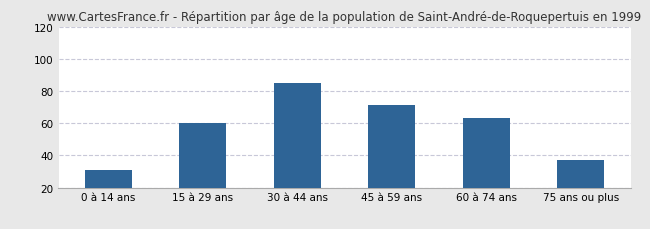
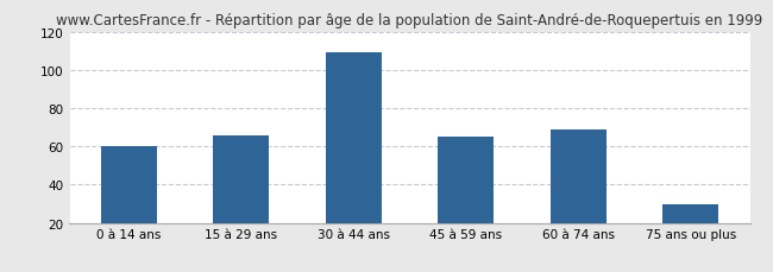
0 à 14 ans: 31 -> 60
15 à 29 ans: 60 -> 66
30 à 44 ans: 85 -> 109
45 à 59 ans: 71 -> 65
60 à 74 ans: 63 -> 69
75 ans ou plus: 37 -> 30
